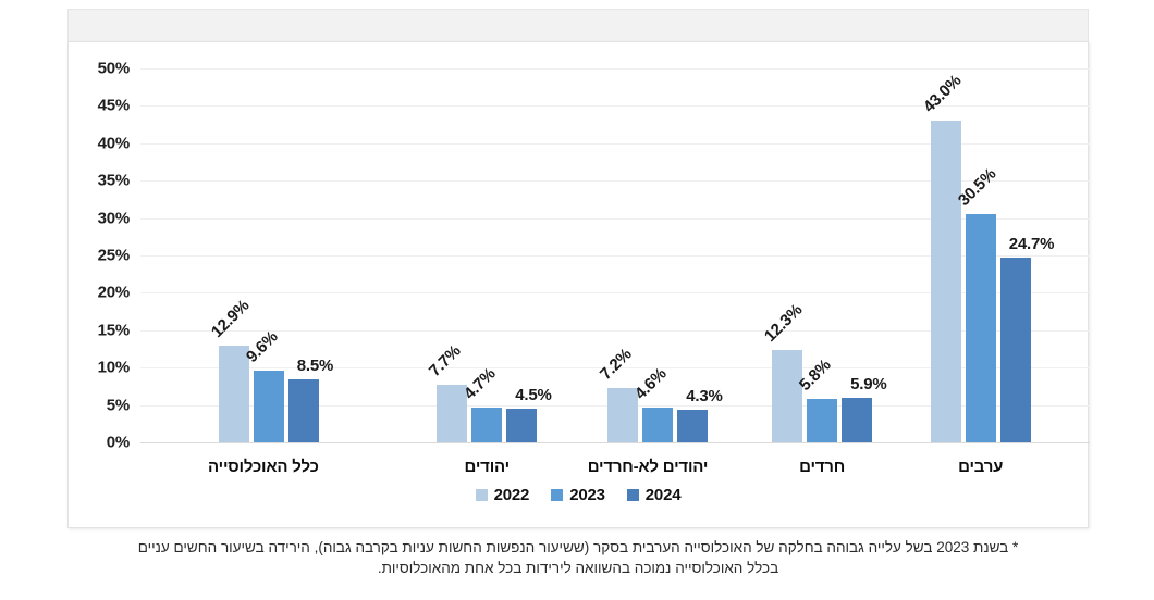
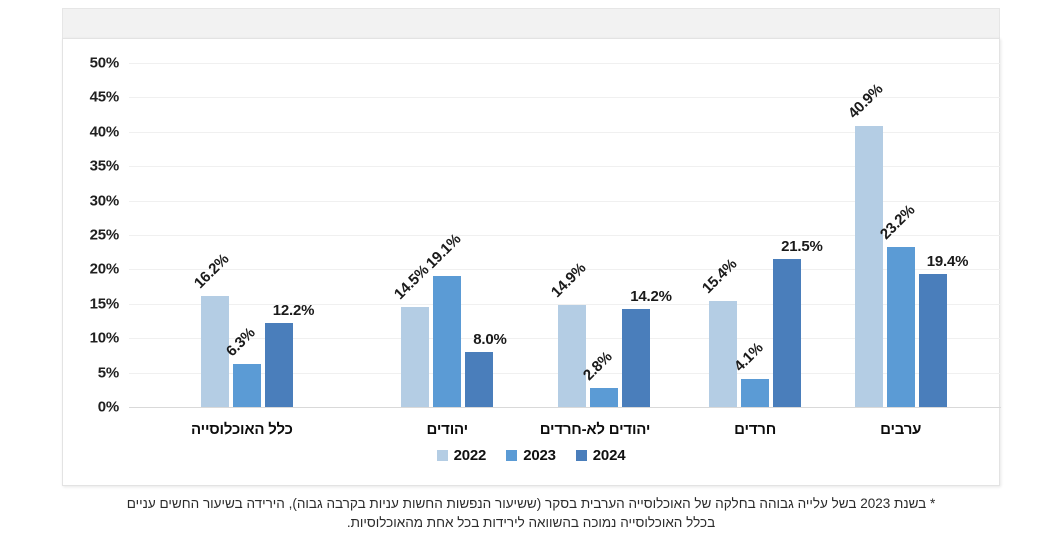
2022/כלל האוכלוסייה: 12.9% -> 16.2%
2023/כלל האוכלוסייה: 9.6% -> 6.3%
2024/כלל האוכלוסייה: 8.5% -> 12.2%
2022/יהודים: 7.7% -> 14.5%
2023/יהודים: 4.7% -> 19.1%
2024/יהודים: 4.5% -> 8.0%
2022/יהודים לא-חרדים: 7.2% -> 14.9%
2023/יהודים לא-חרדים: 4.6% -> 2.8%
2024/יהודים לא-חרדים: 4.3% -> 14.2%
2022/חרדים: 12.3% -> 15.4%
2023/חרדים: 5.8% -> 4.1%
2024/חרדים: 5.9% -> 21.5%
2022/ערבים: 43.0% -> 40.9%
2023/ערבים: 30.5% -> 23.2%
2024/ערבים: 24.7% -> 19.4%
